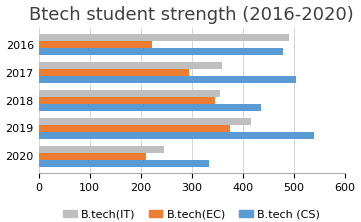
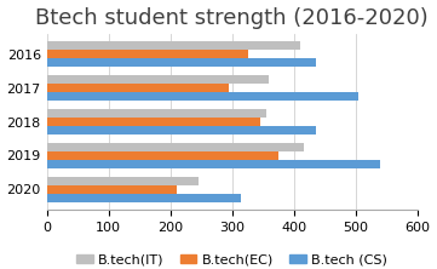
B.tech(IT)/2016: 490 -> 410
B.tech(EC)/2016: 222 -> 325
B.tech (CS)/2016: 478 -> 435
B.tech (CS)/2020: 334 -> 315
